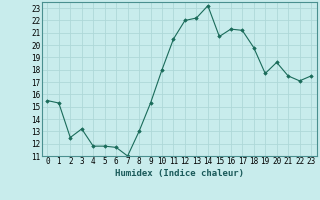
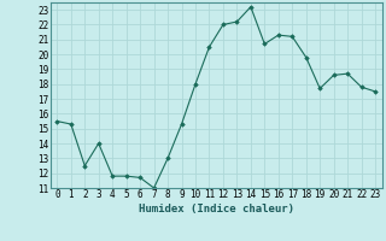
3: 13.2 -> 14.0
21: 17.5 -> 18.7
22: 17.1 -> 17.8
